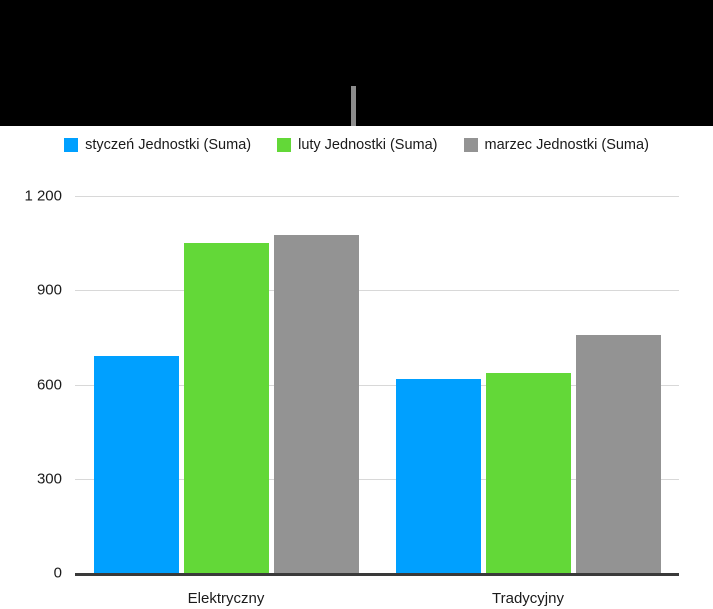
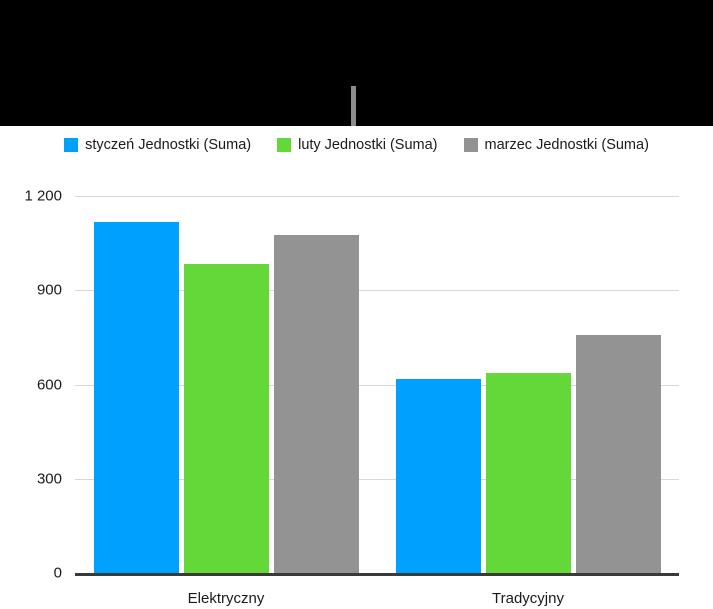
styczeń Jednostki (Suma)/Elektryczny: 690 -> 1120
luty Jednostki (Suma)/Elektryczny: 1050 -> 980
